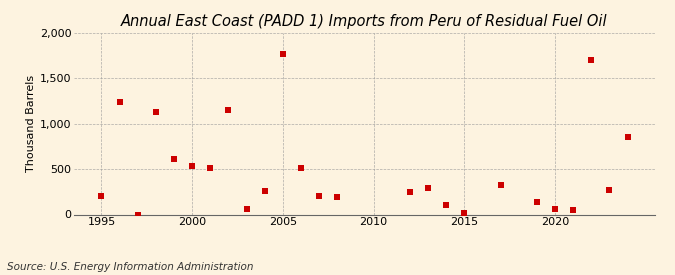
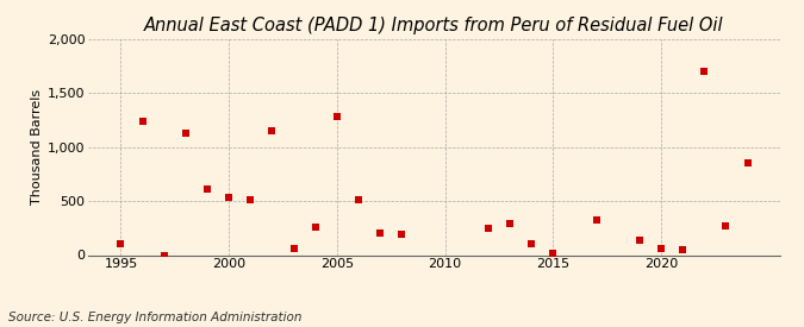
1995: 200 -> 100
2005: 1,770 -> 1,280
